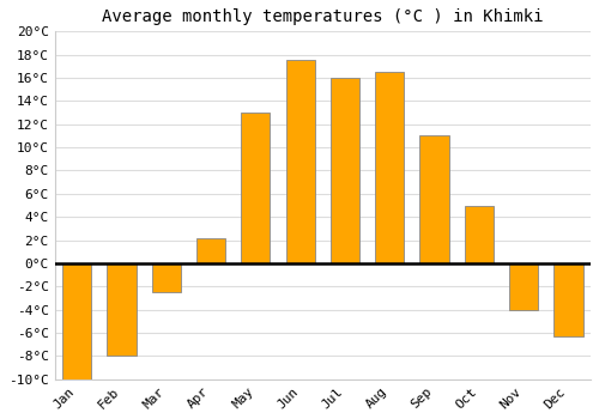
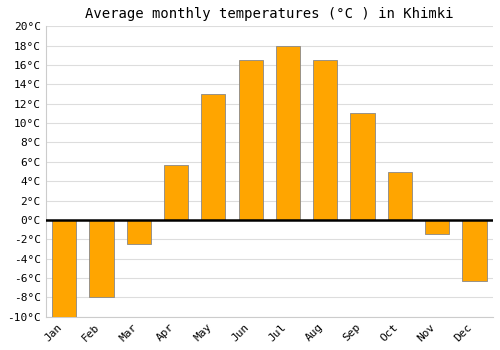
Apr: 2.2°C -> 5.7°C
Jun: 17.6°C -> 16.5°C
Jul: 16.0°C -> 18.0°C
Nov: -4.0°C -> -1.5°C
